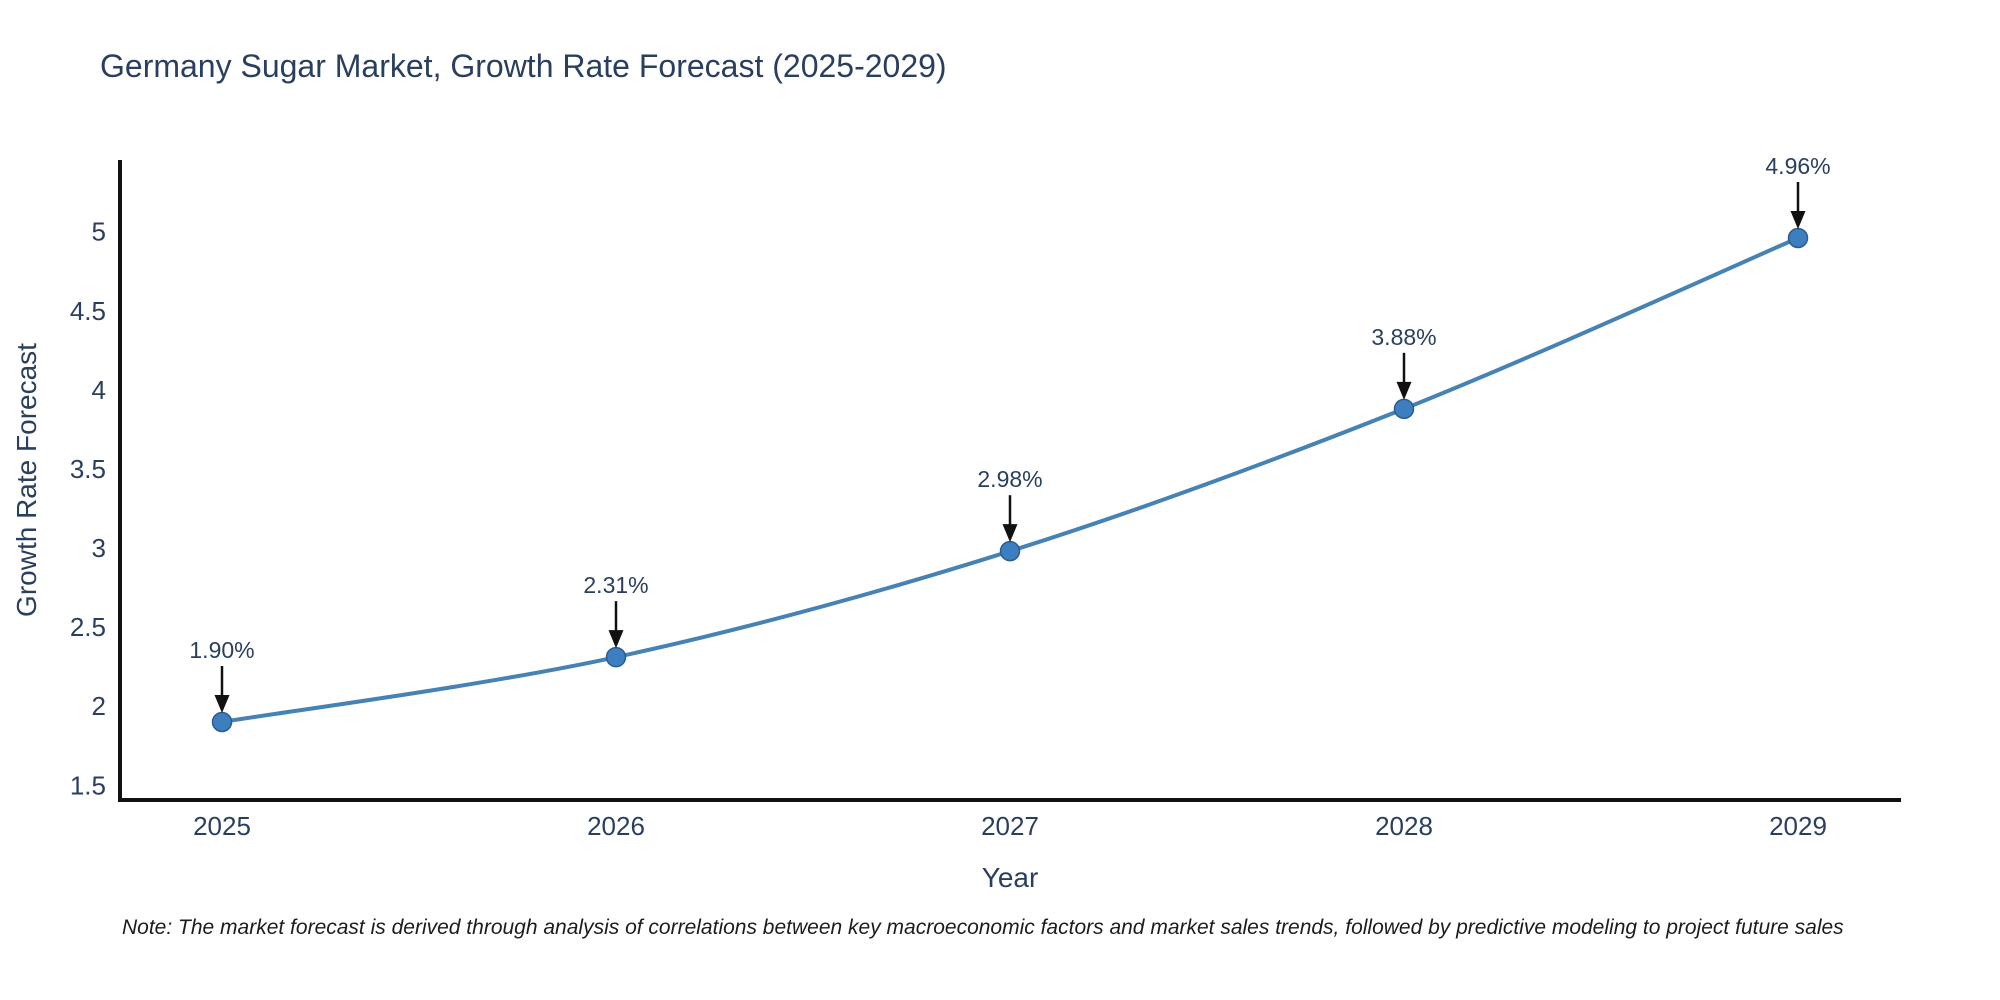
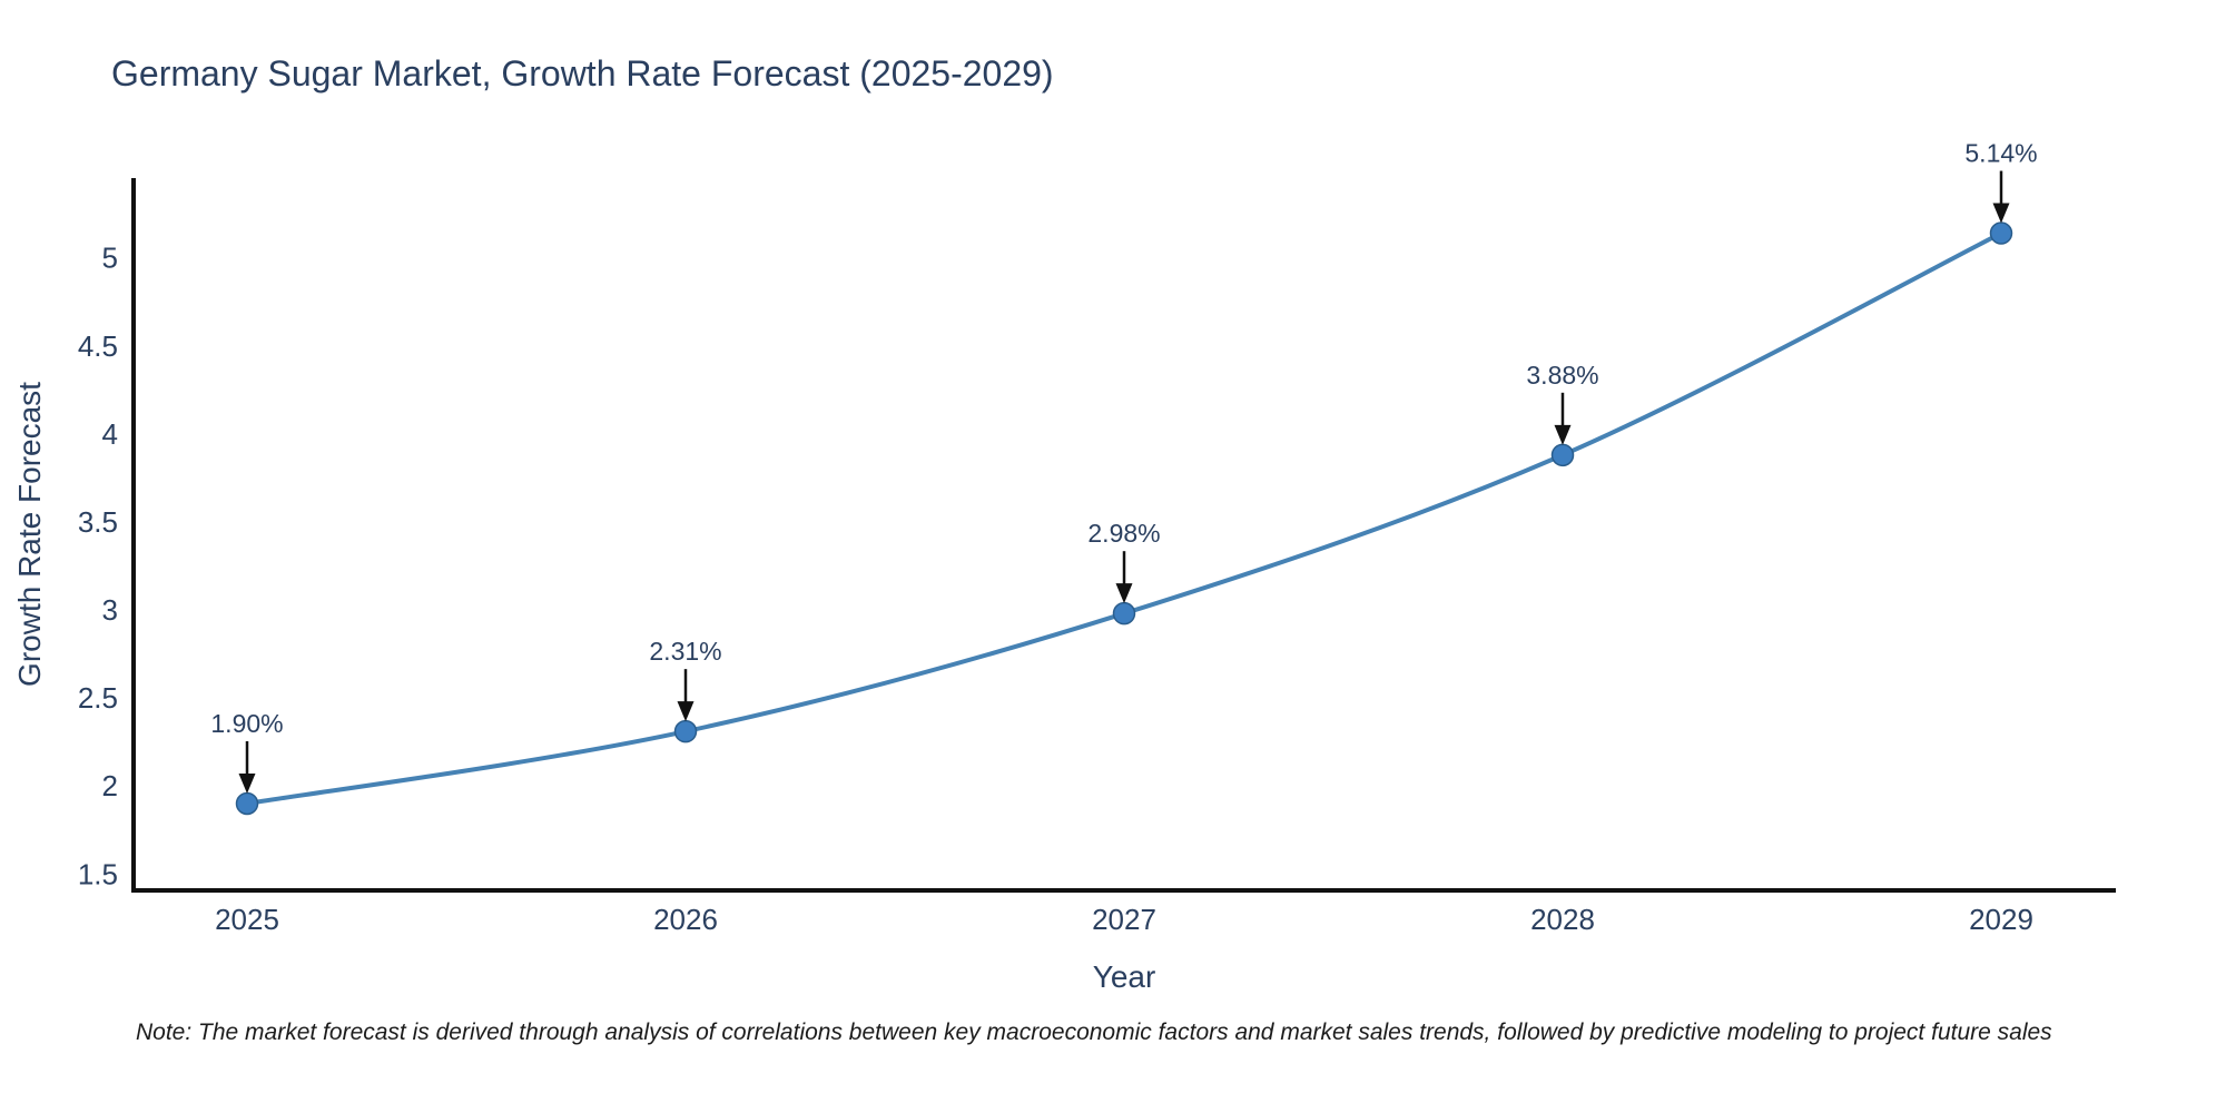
2029: 4.96% -> 5.14%
